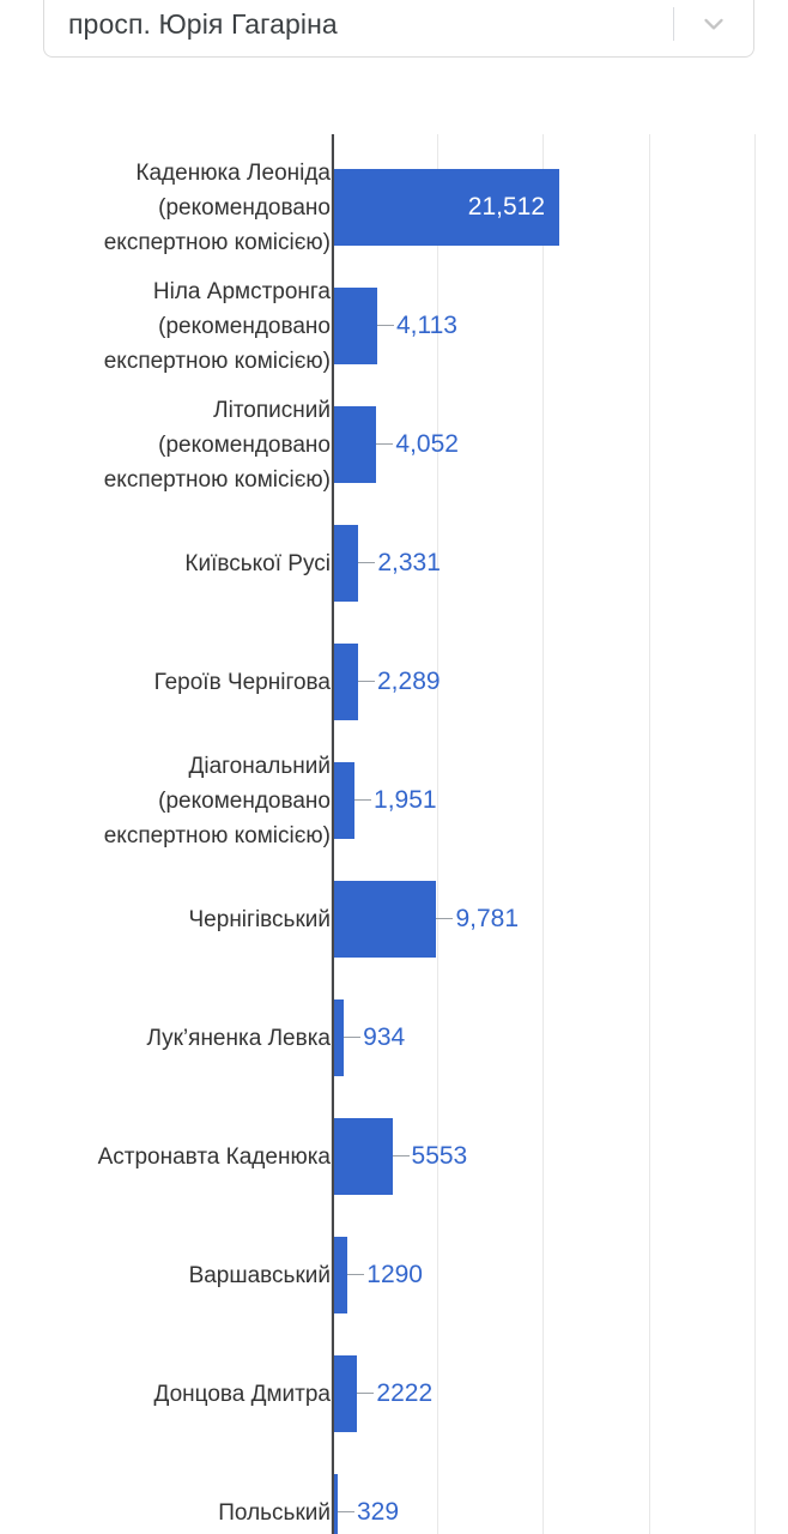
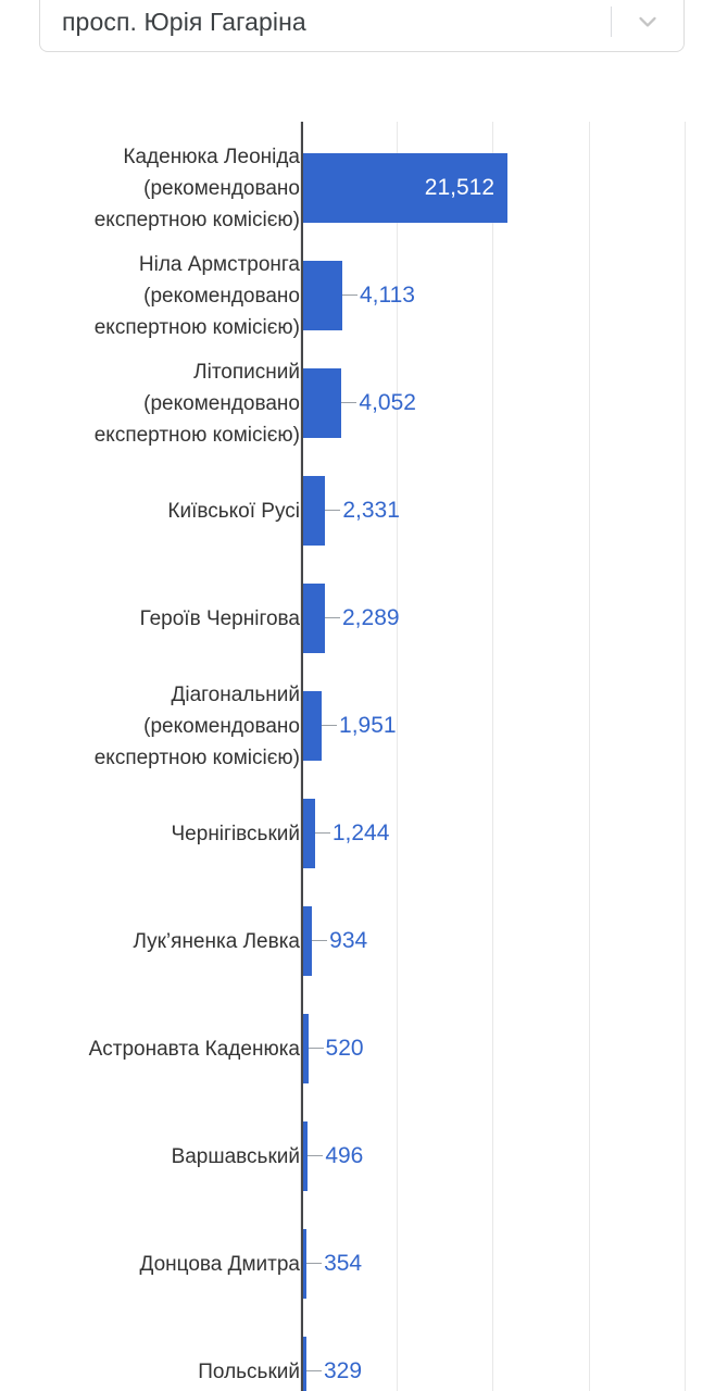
Чернігівський: 9,781 -> 1,244
Астронавта Каденюка: 5553 -> 520
Варшавський: 1290 -> 496
Донцова Дмитра: 2222 -> 354
